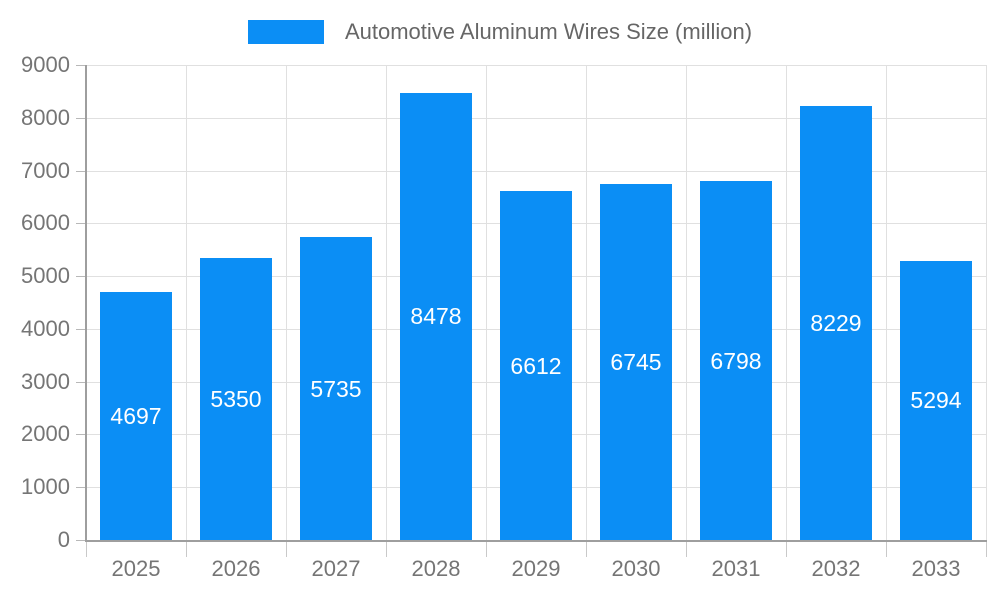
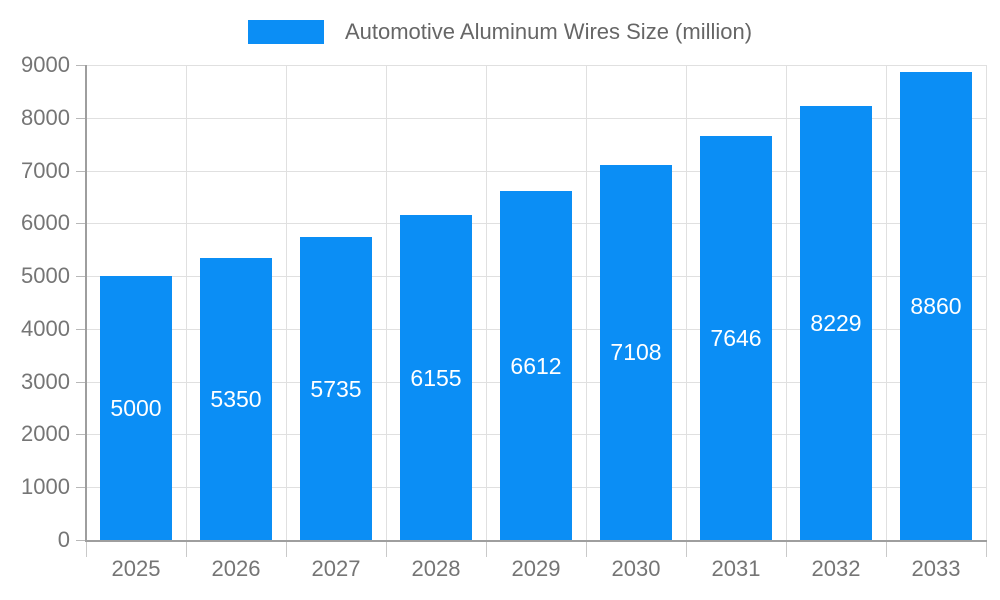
2025: 4697 -> 5000
2028: 8478 -> 6155
2030: 6745 -> 7108
2031: 6798 -> 7646
2033: 5294 -> 8860
